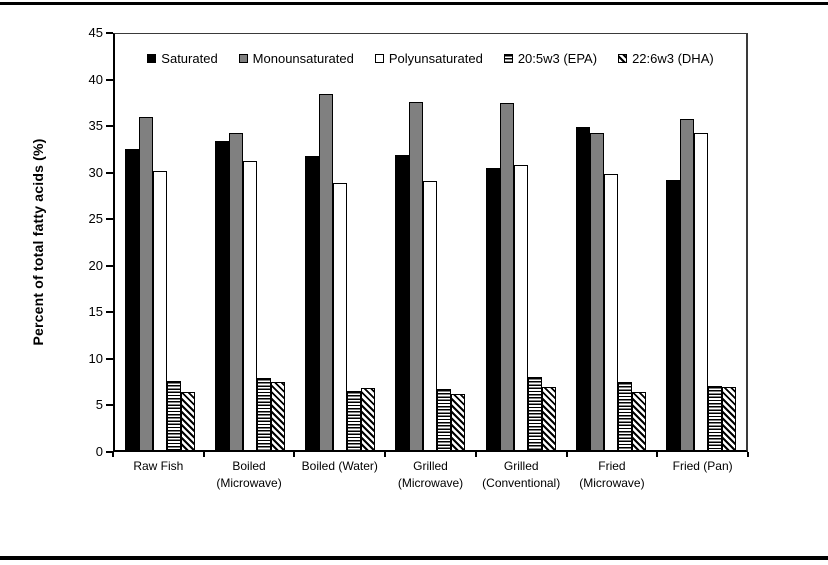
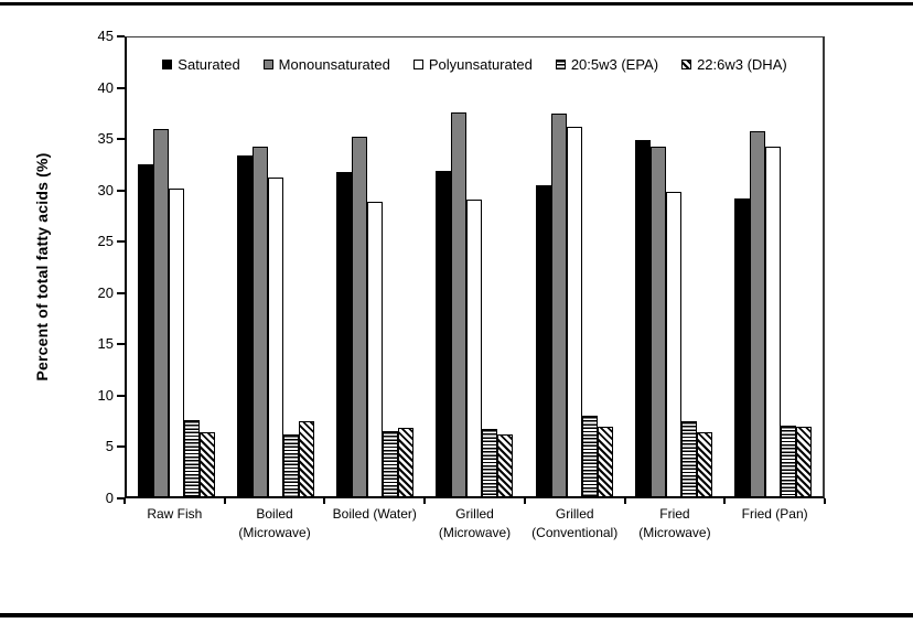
20:5w3 (EPA)/Boiled (Microwave): 8 -> 6
Monounsaturated/Boiled (Water): 38 -> 35
Polyunsaturated/Grilled (Conventional): 31 -> 36
